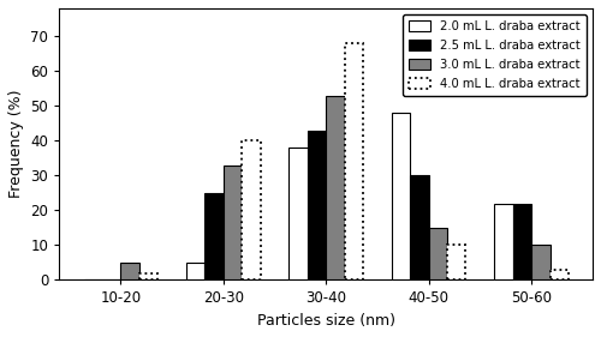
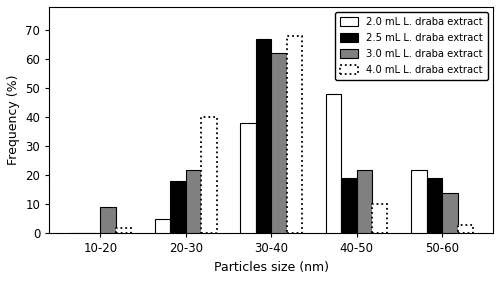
3.0 mL L. draba extract/10-20: 5 -> 9
2.5 mL L. draba extract/20-30: 25 -> 18
3.0 mL L. draba extract/20-30: 33 -> 22
2.5 mL L. draba extract/30-40: 43 -> 67
3.0 mL L. draba extract/30-40: 53 -> 62
2.5 mL L. draba extract/40-50: 30 -> 19
3.0 mL L. draba extract/40-50: 15 -> 22
2.5 mL L. draba extract/50-60: 22 -> 19
3.0 mL L. draba extract/50-60: 10 -> 14
